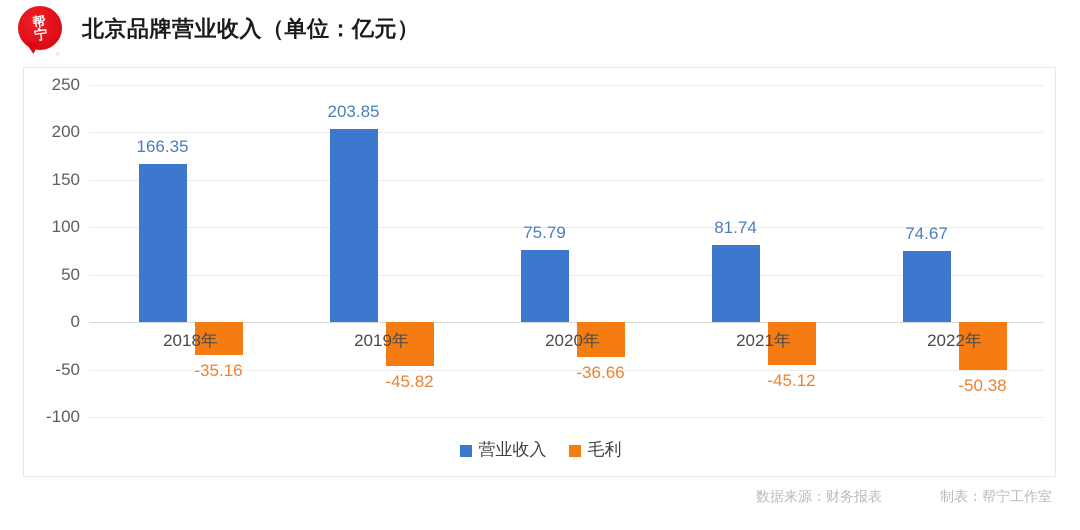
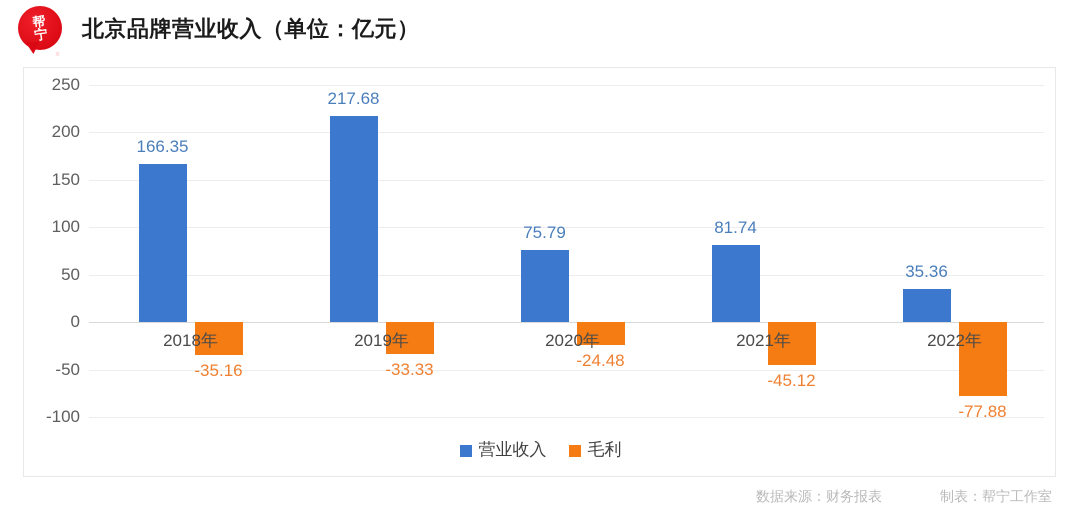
营业收入/2019年: 203.85 -> 217.68
毛利/2019年: -45.82 -> -33.33
毛利/2020年: -36.66 -> -24.48
营业收入/2022年: 74.67 -> 35.36
毛利/2022年: -50.38 -> -77.88
